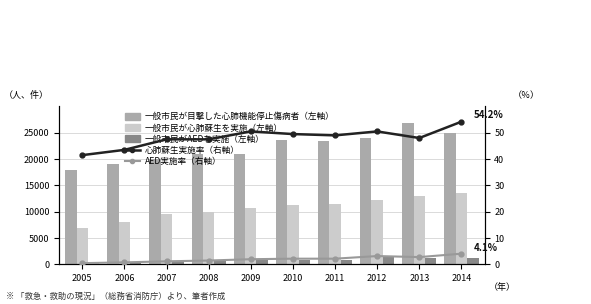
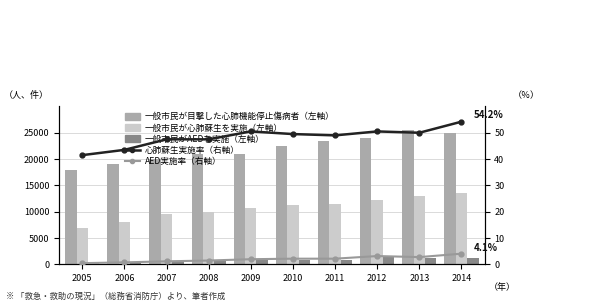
一般市民が目撃した心肺機能停止傷病者（左軸）/2010: 23600 -> 22500
一般市民が目撃した心肺機能停止傷病者（左軸）/2013: 26800 -> 25500
心肺蘇生実施率（右軸）/2013: 48.0 -> 50.0
